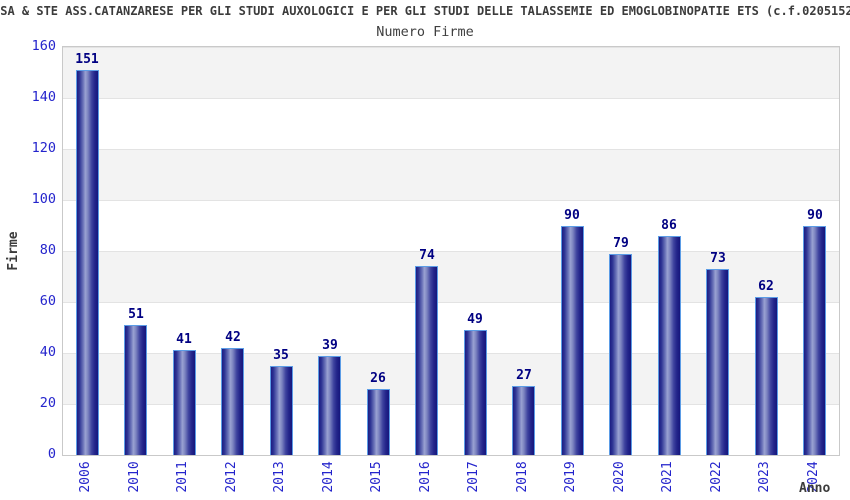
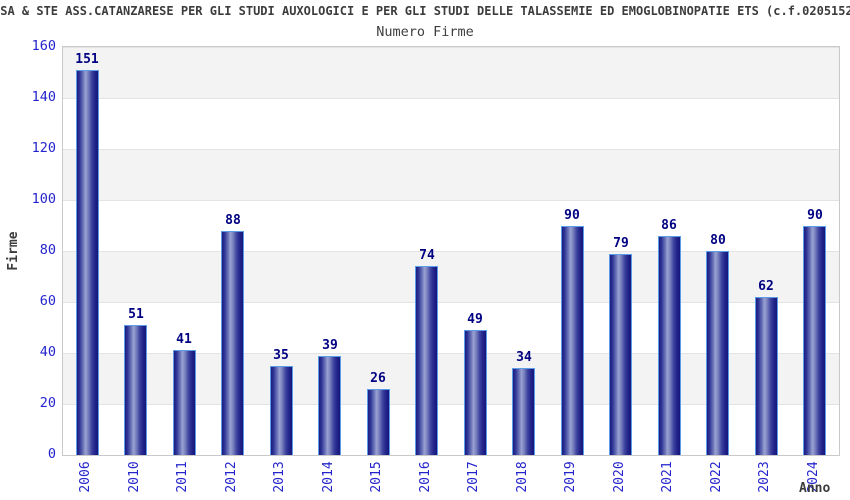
2012: 42 -> 88
2018: 27 -> 34
2022: 73 -> 80
